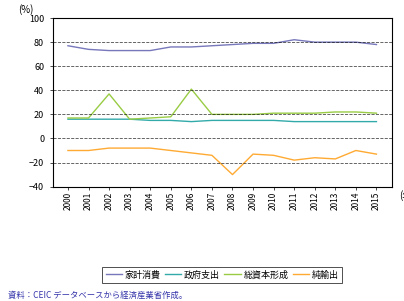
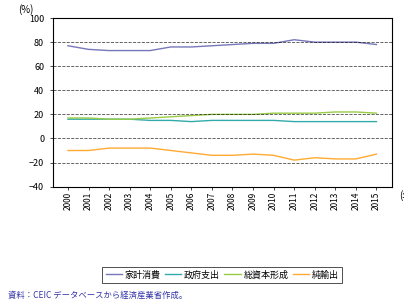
総資本形成/2002: 37 -> 16
総資本形成/2006: 41 -> 19
純輸出/2008: -30 -> -14
純輸出/2014: -10 -> -17
